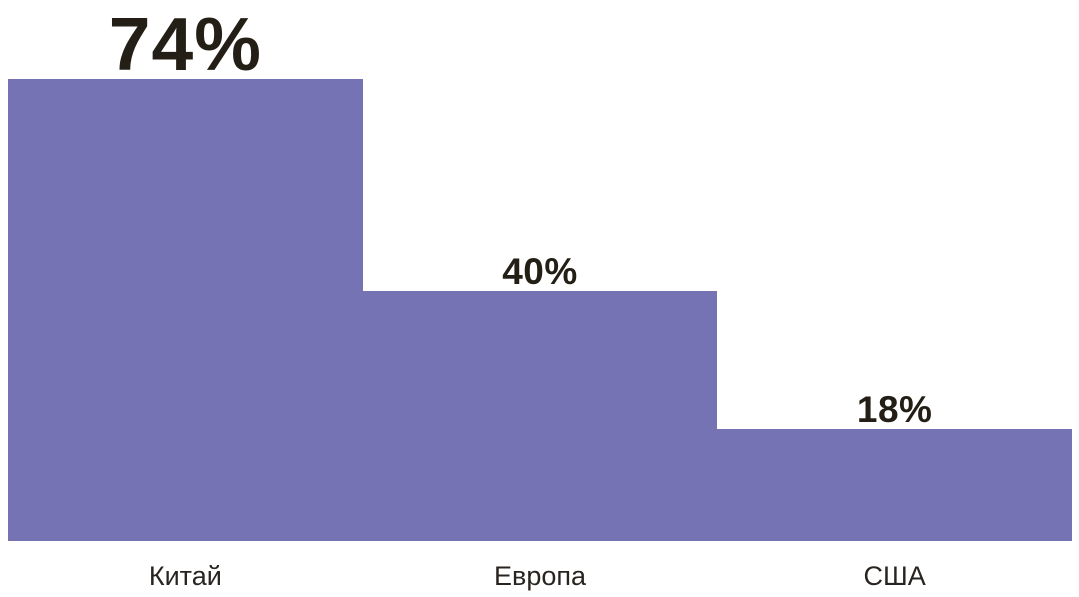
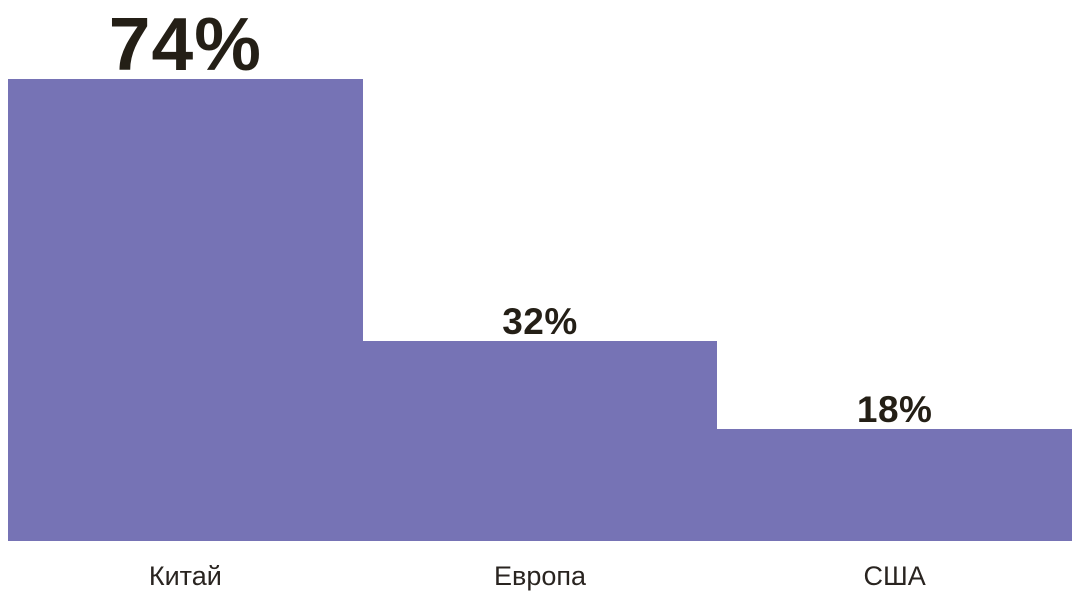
Европа: 40% -> 32%
